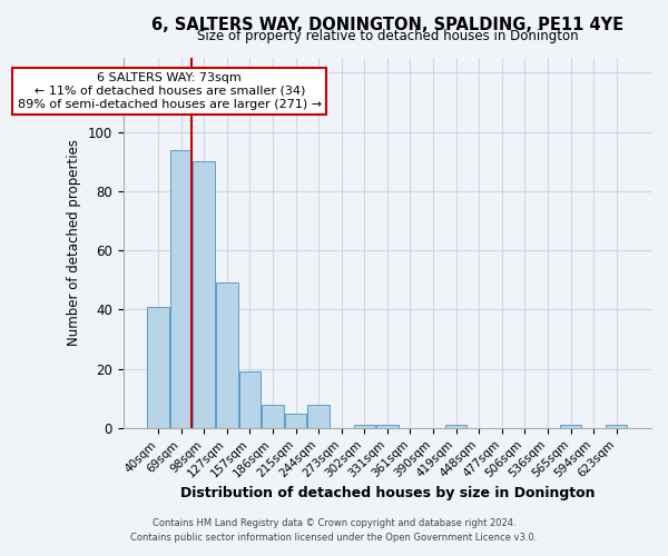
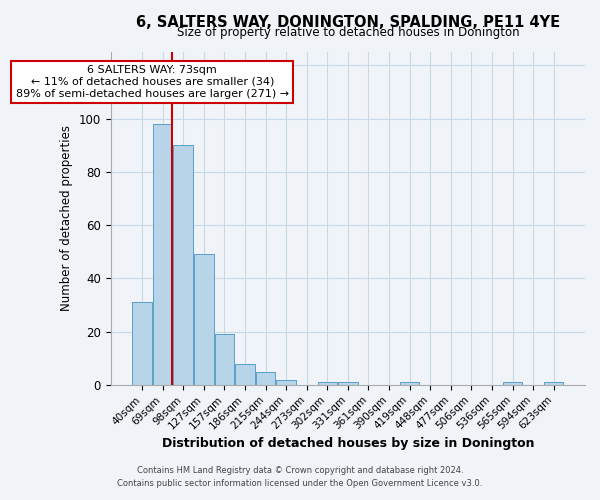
40sqm: 41 -> 31
69sqm: 94 -> 98
244sqm: 8 -> 2
